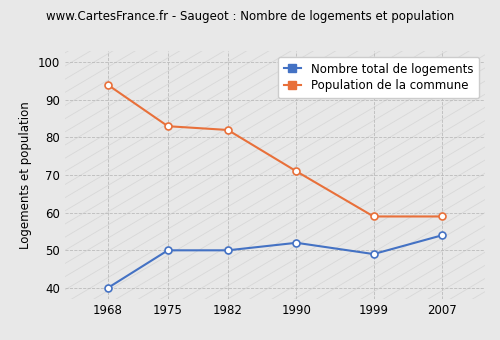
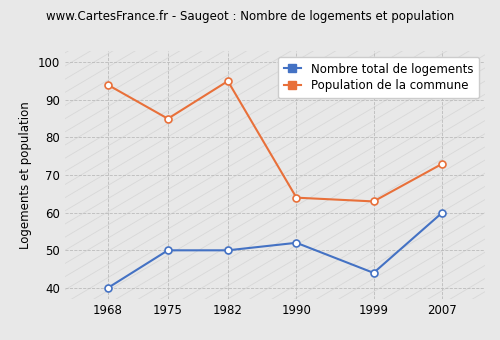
Population de la commune/1975: 83 -> 85
Population de la commune/1982: 82 -> 95
Population de la commune/1990: 71 -> 64
Nombre total de logements/1999: 49 -> 44
Population de la commune/1999: 59 -> 63
Nombre total de logements/2007: 54 -> 60
Population de la commune/2007: 59 -> 73
